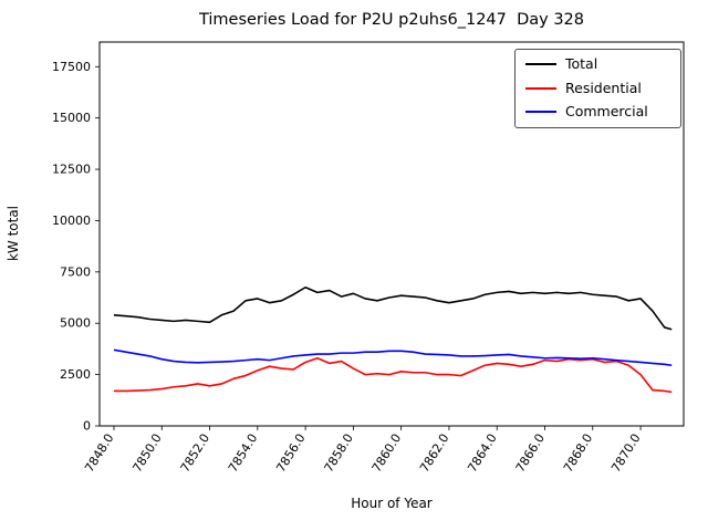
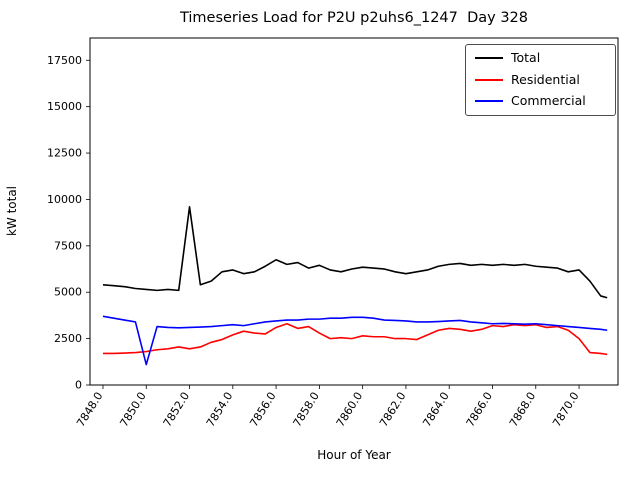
Commercial/7850.0: 3200 -> 1100
Total/7852.0: 5000 -> 9600
